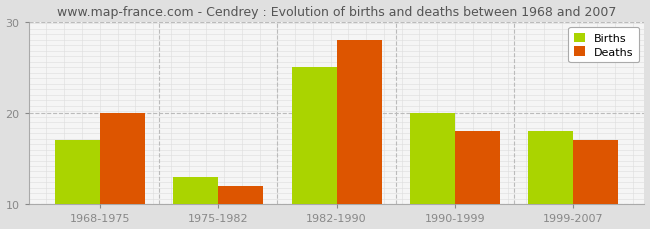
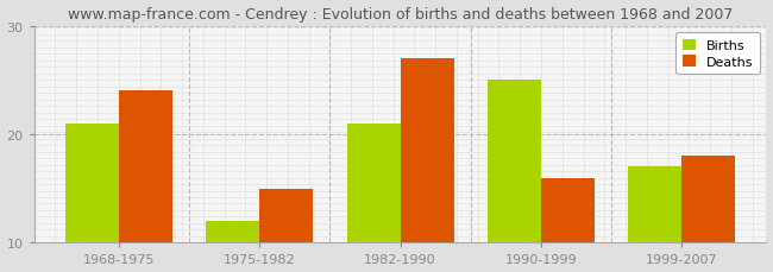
Births/1968-1975: 17 -> 21
Deaths/1968-1975: 20 -> 24
Births/1975-1982: 13 -> 12
Deaths/1975-1982: 12 -> 15
Births/1982-1990: 25 -> 21
Deaths/1982-1990: 28 -> 27
Births/1990-1999: 20 -> 25
Deaths/1990-1999: 18 -> 16
Births/1999-2007: 18 -> 17
Deaths/1999-2007: 17 -> 18
